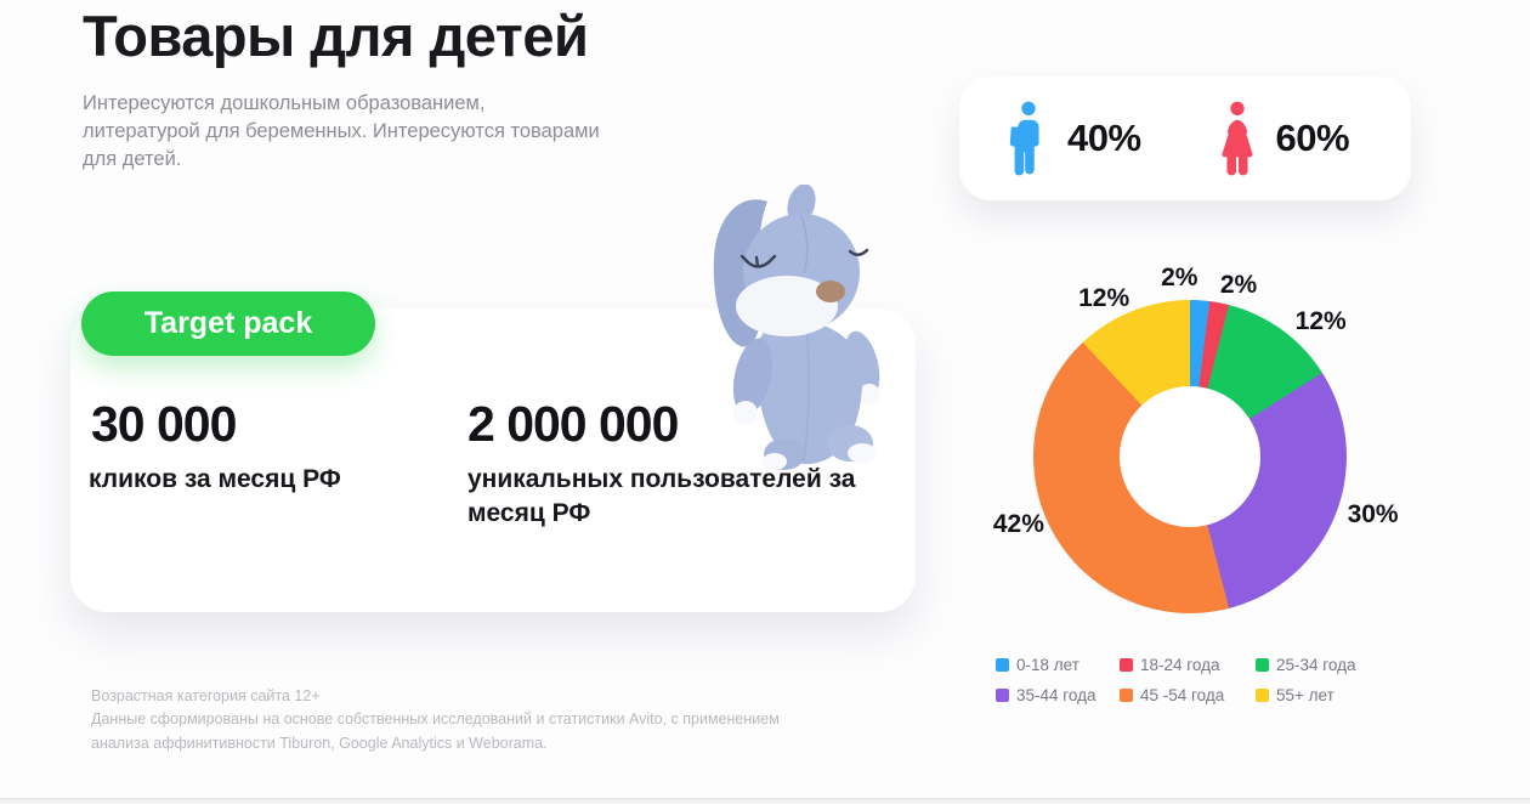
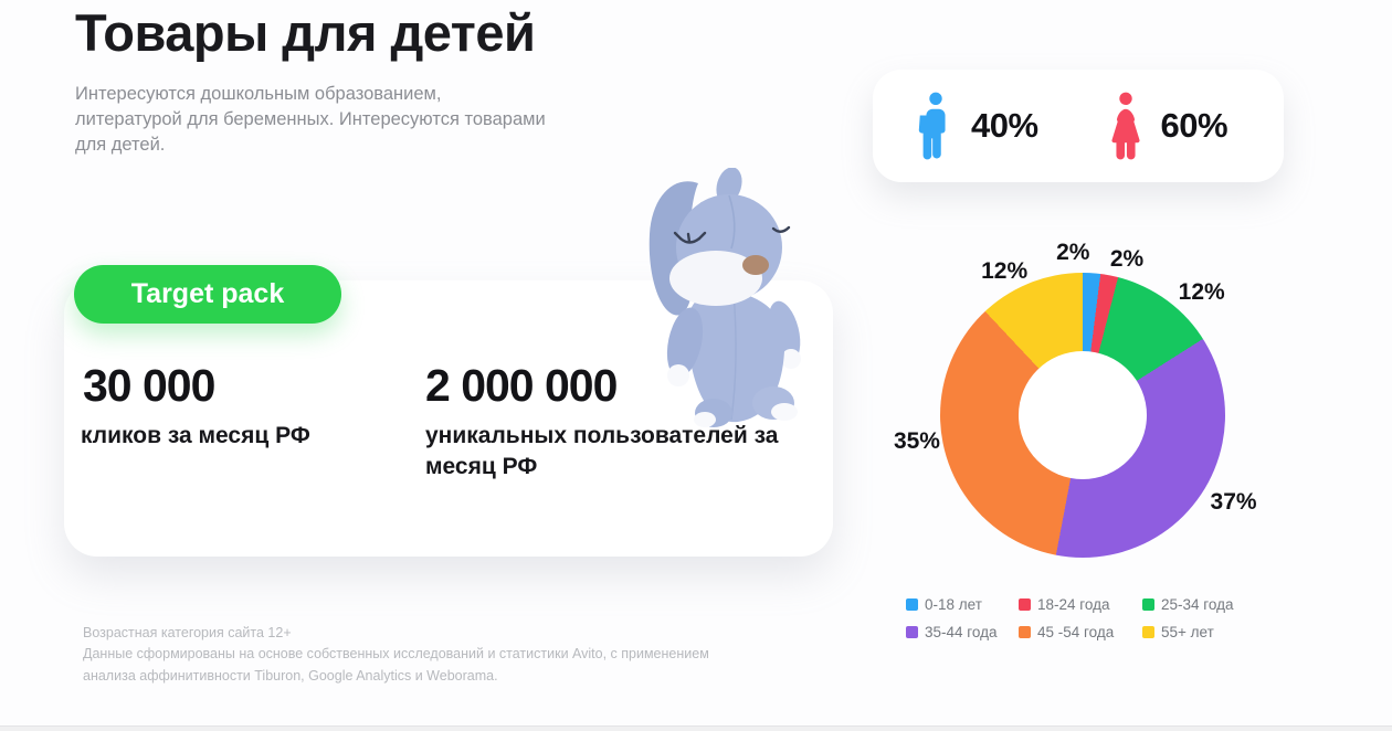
35-44 года: 30% -> 37%
45 -54 года: 42% -> 35%
